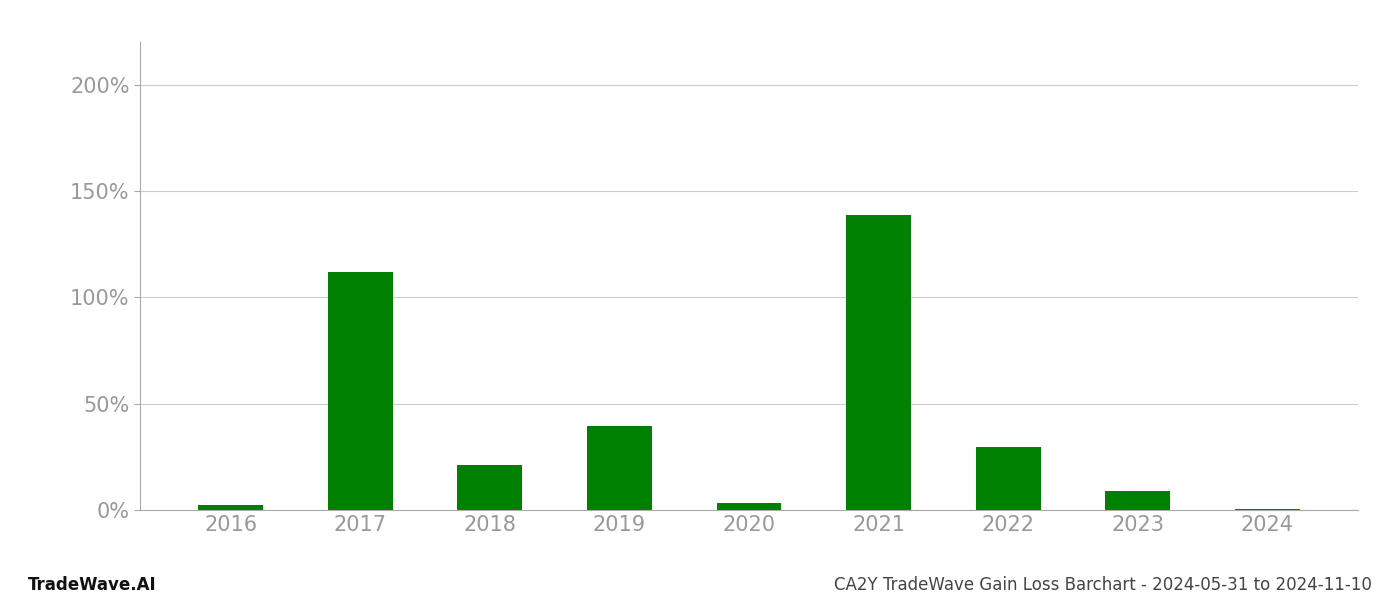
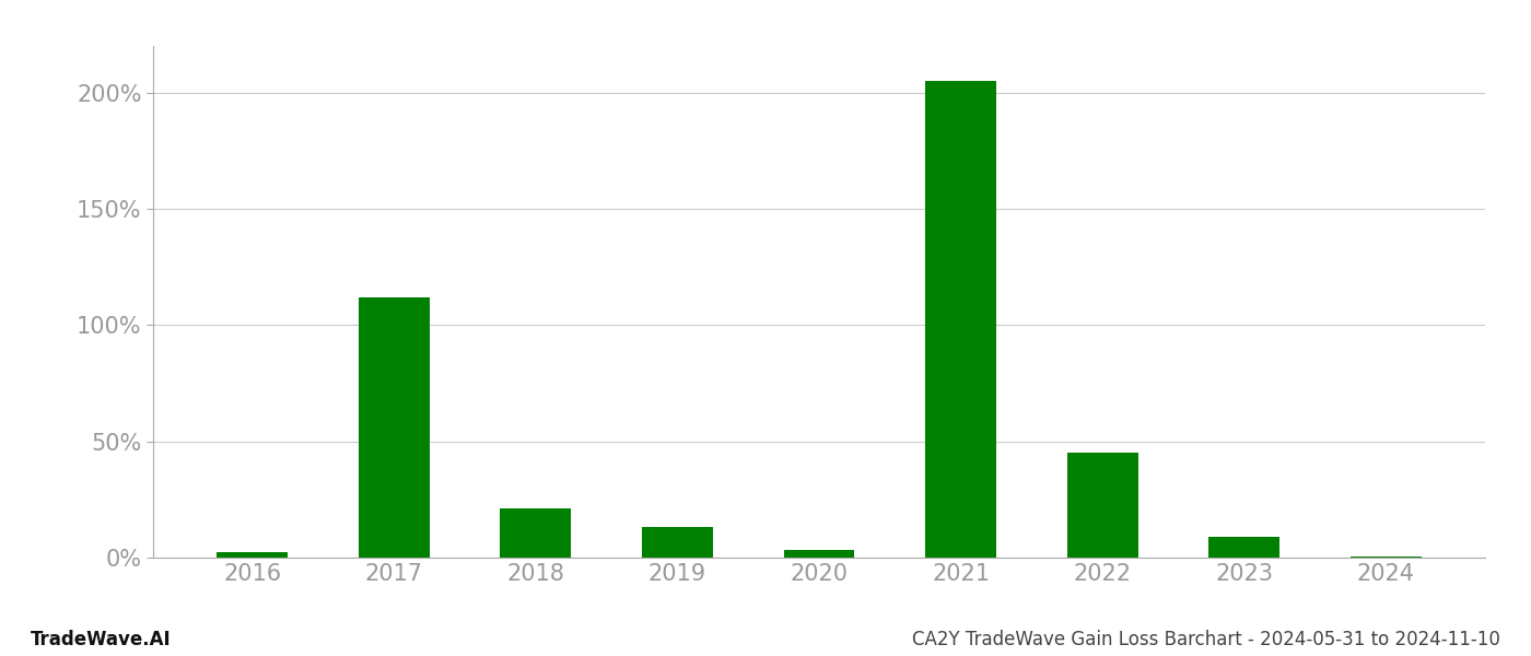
2019: 39.5% -> 13.0%
2021: 138.5% -> 205.0%
2022: 29.5% -> 45.0%
